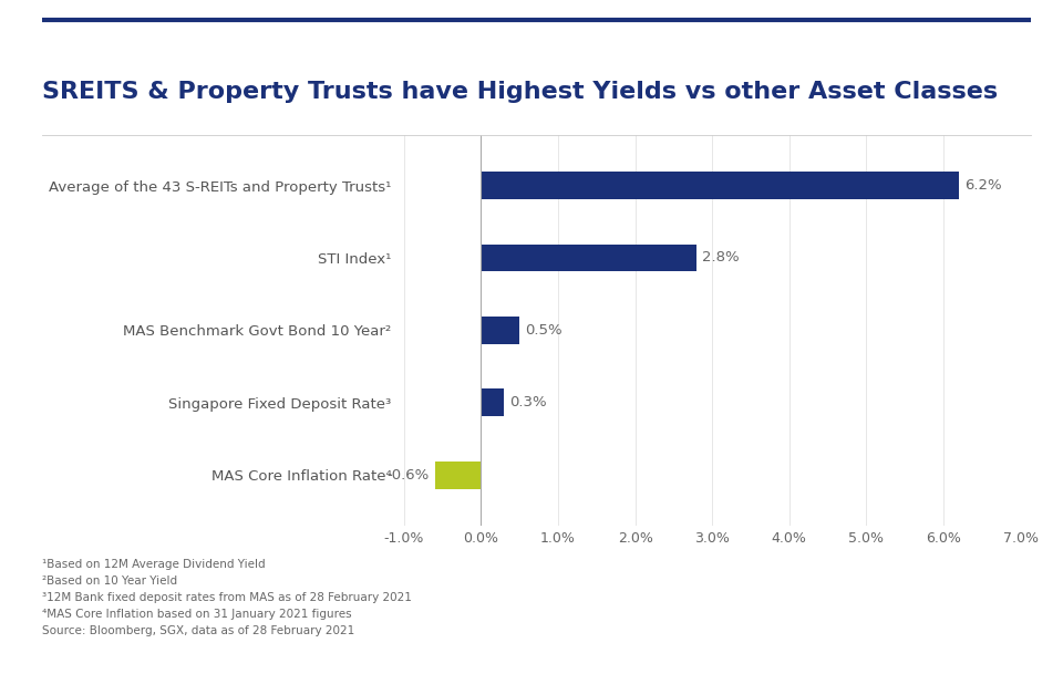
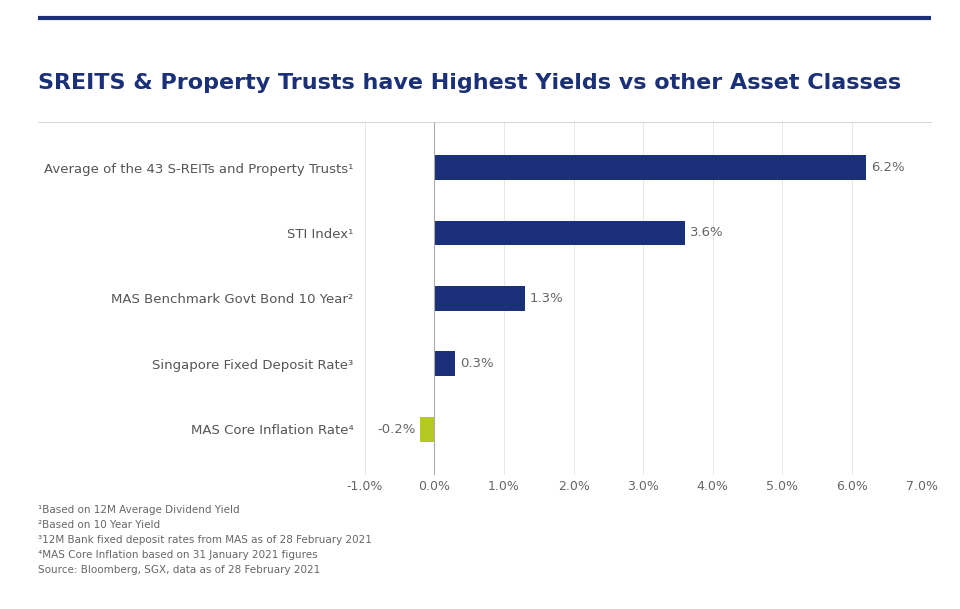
STI Index¹: 2.8% -> 3.6%
MAS Benchmark Govt Bond 10 Year²: 0.5% -> 1.3%
MAS Core Inflation Rate⁴: -0.6% -> -0.2%
